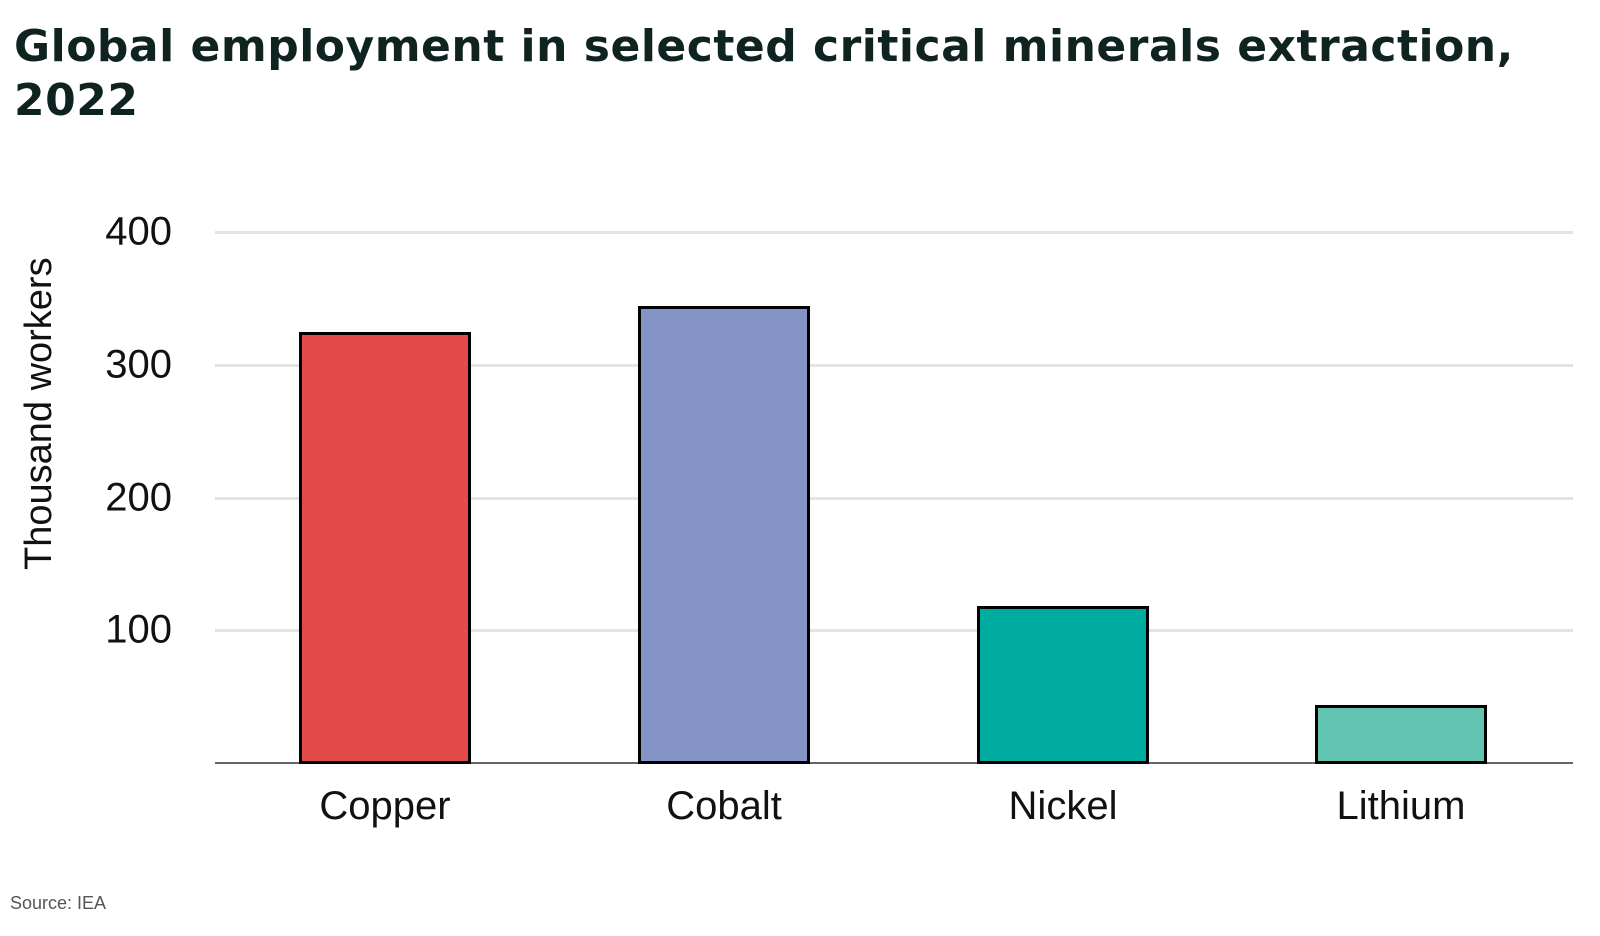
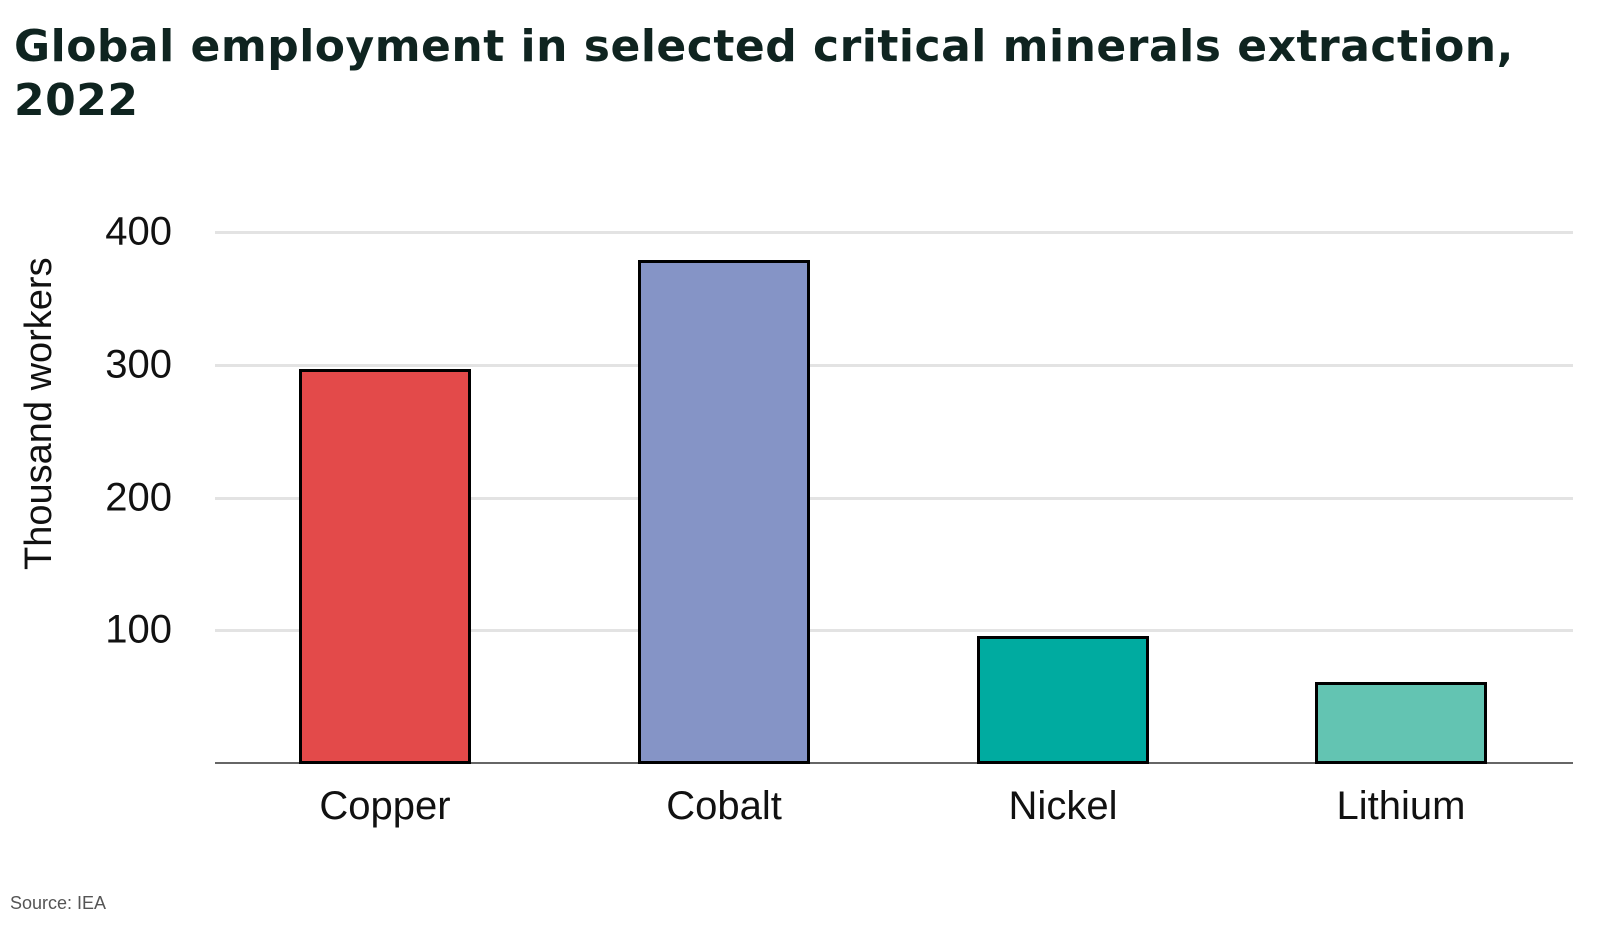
Copper: 325 -> 297
Cobalt: 344 -> 379
Nickel: 118 -> 96
Lithium: 44 -> 61
